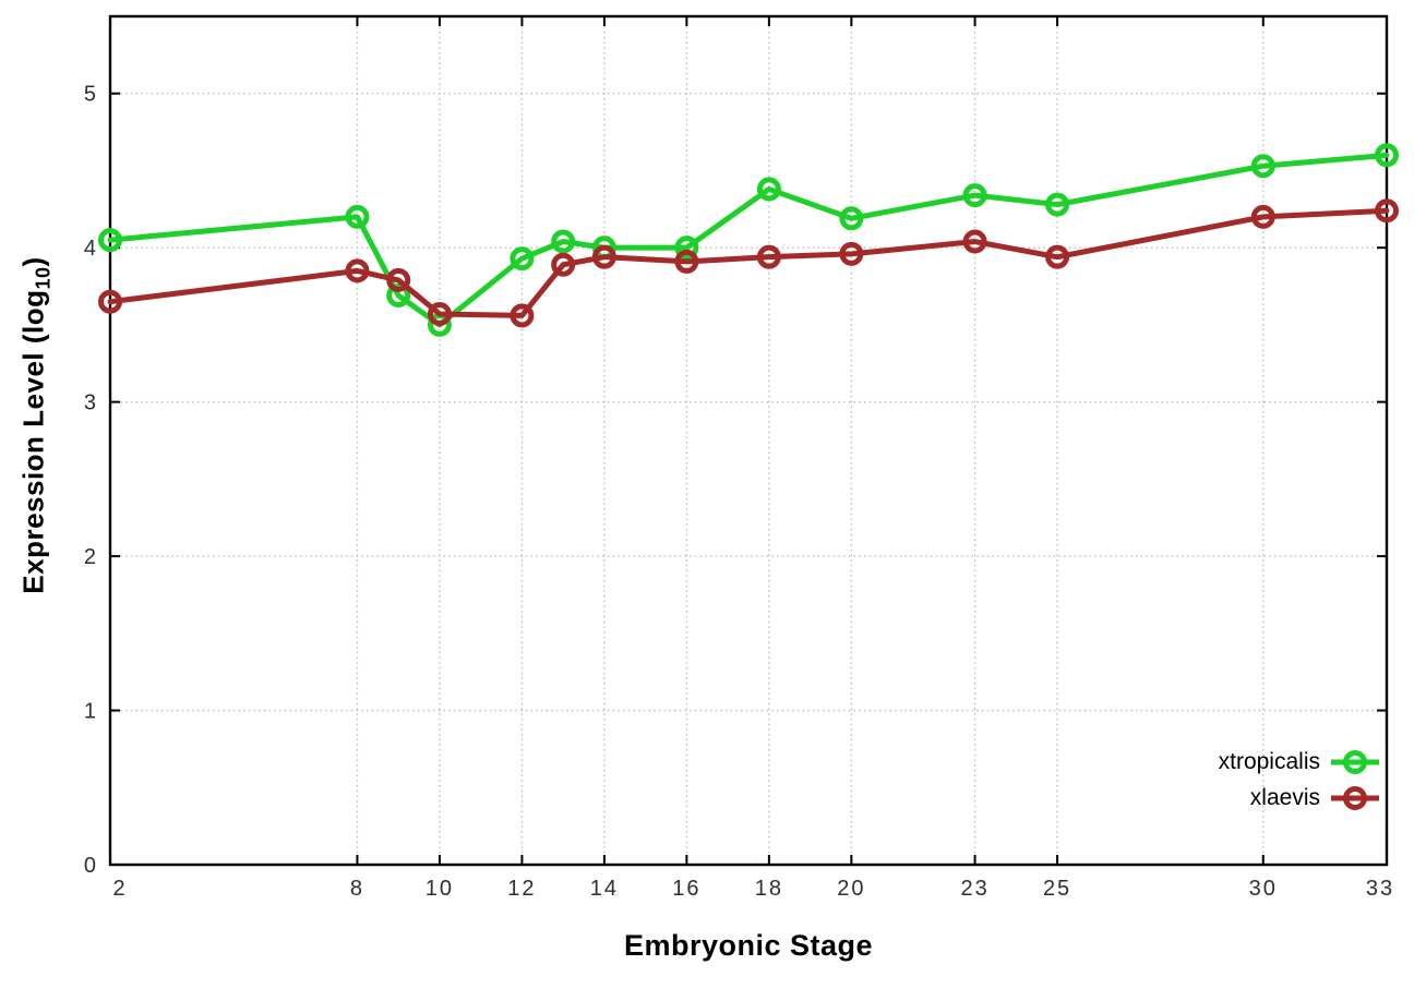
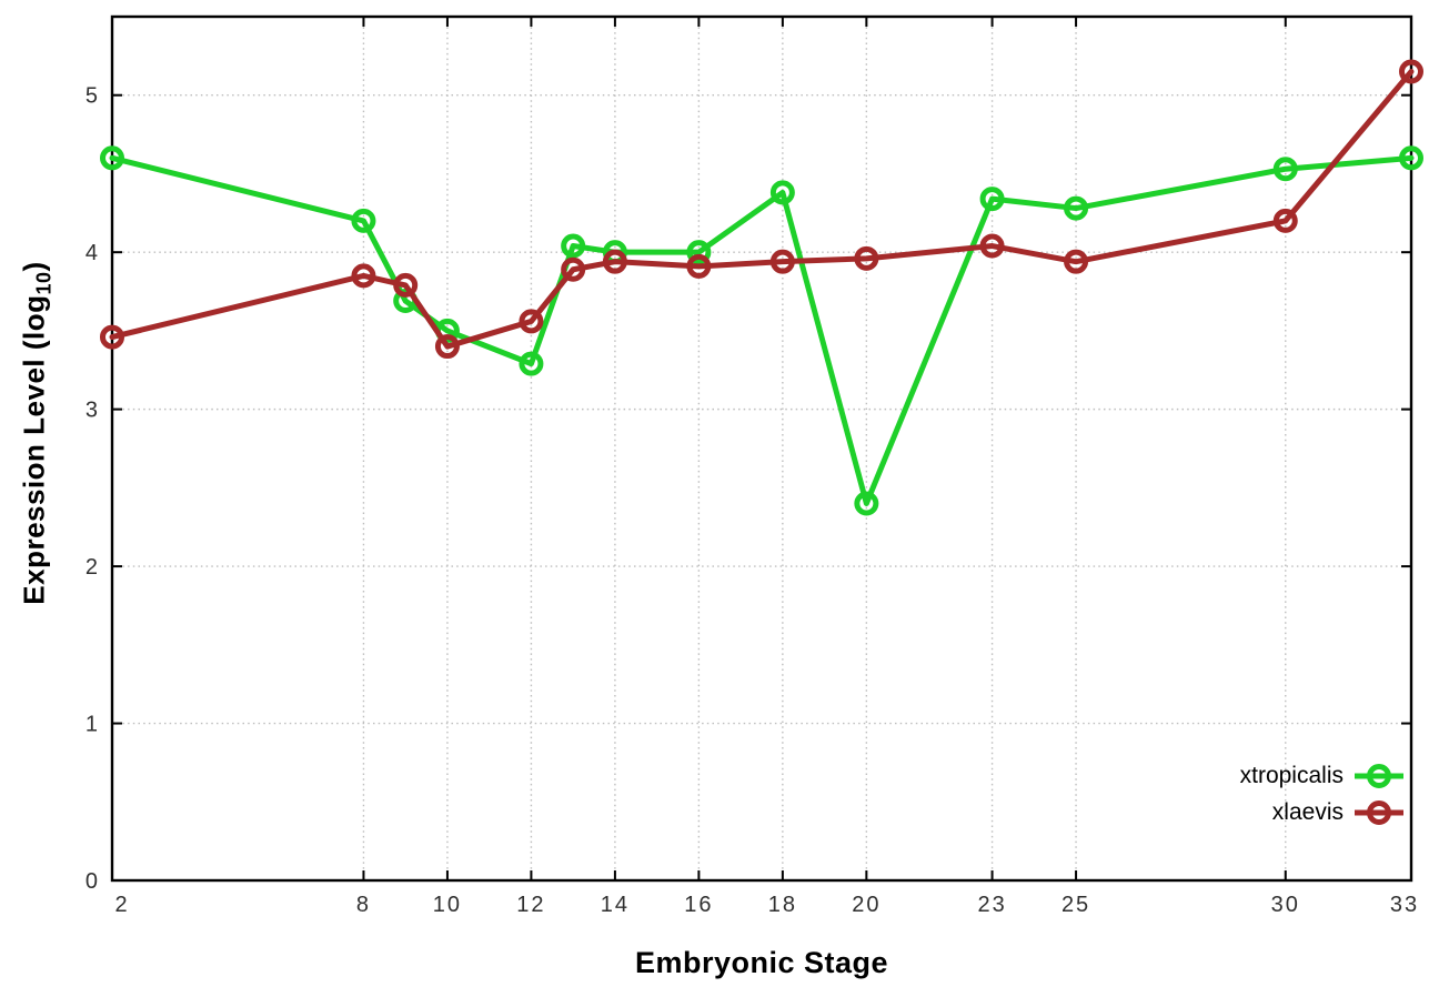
xtropicalis/2: 4.05 -> 4.60
xlaevis/2: 3.65 -> 3.46
xlaevis/10: 3.57 -> 3.40
xtropicalis/12: 3.93 -> 3.29
xtropicalis/20: 4.19 -> 2.40
xlaevis/33: 4.24 -> 5.15
